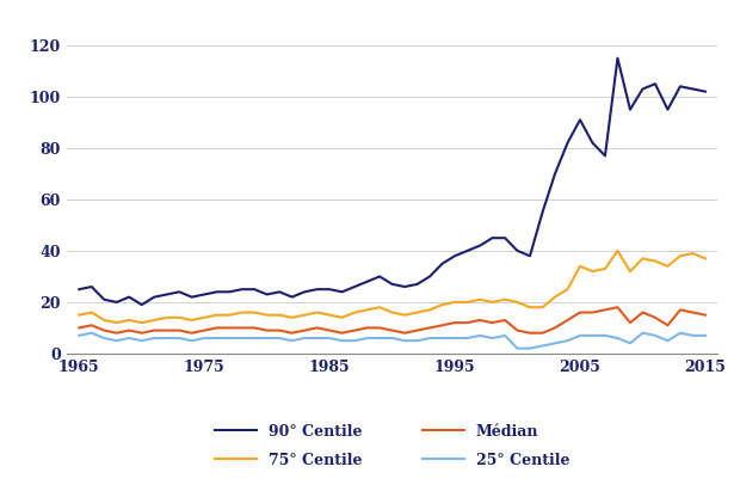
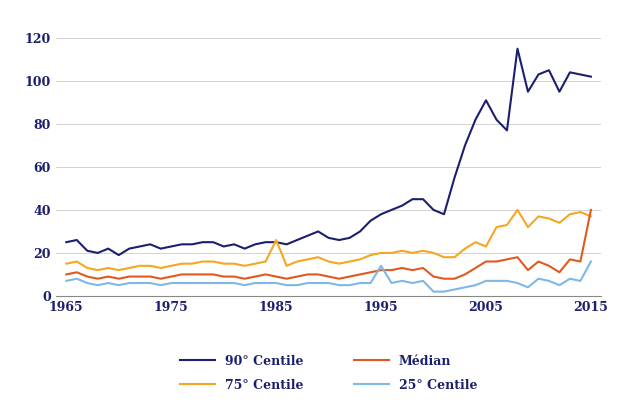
75° Centile/1985: 15 -> 26
25° Centile/1995: 6 -> 14
75° Centile/2005: 34 -> 23
Médian/2015: 15 -> 40
25° Centile/2015: 7 -> 16
